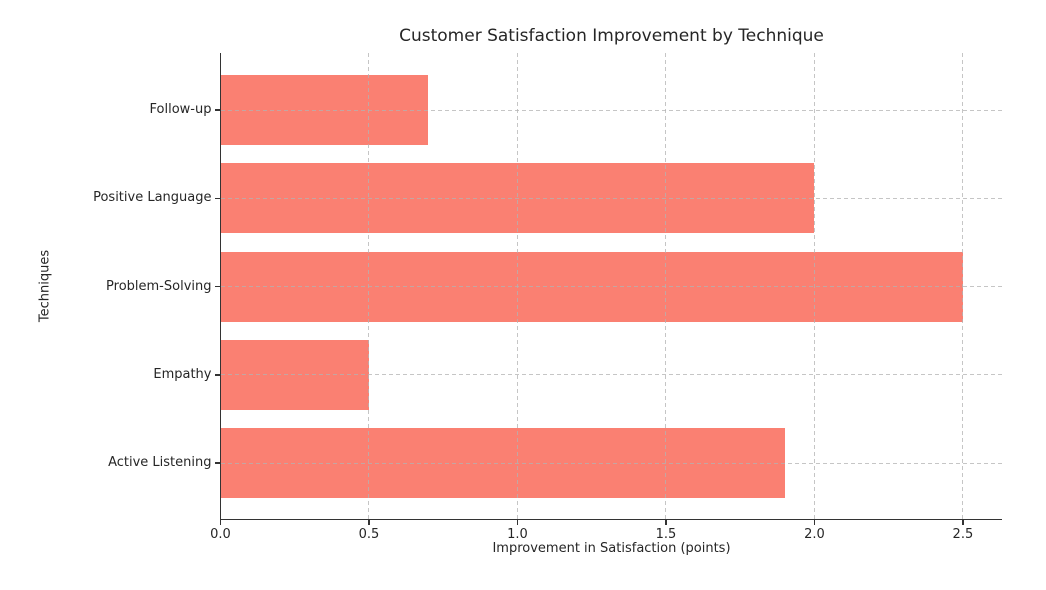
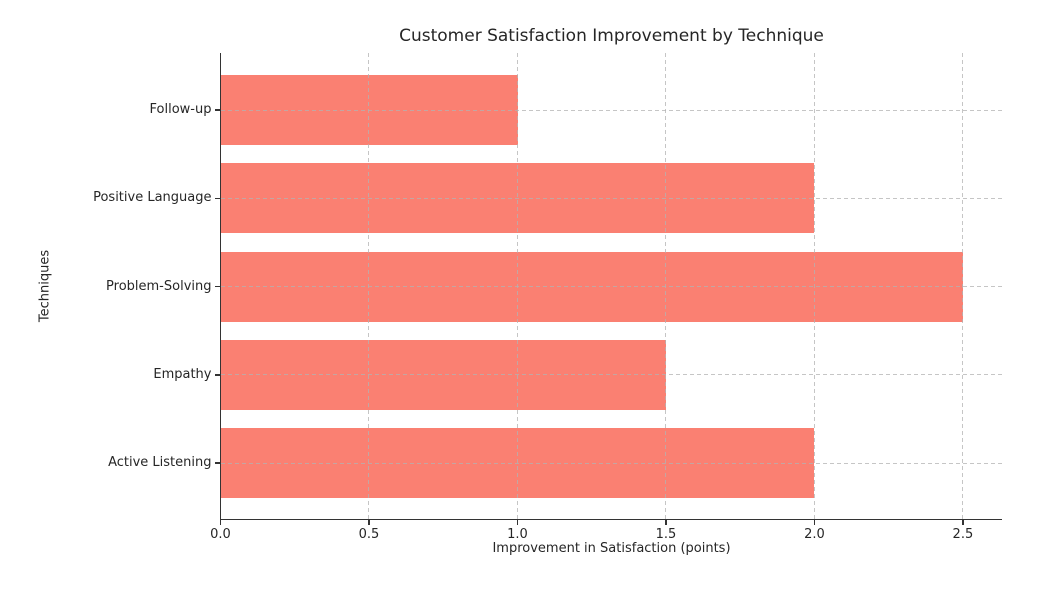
Follow-up: 0.7 -> 1.0
Empathy: 0.5 -> 1.5
Active Listening: 1.9 -> 2.0
